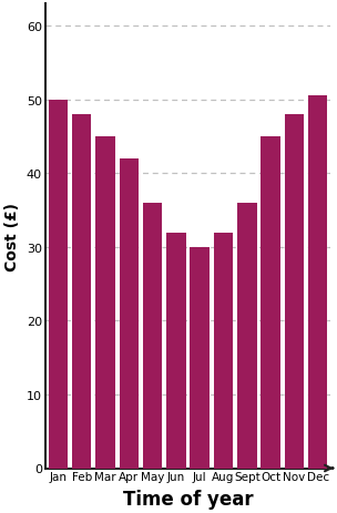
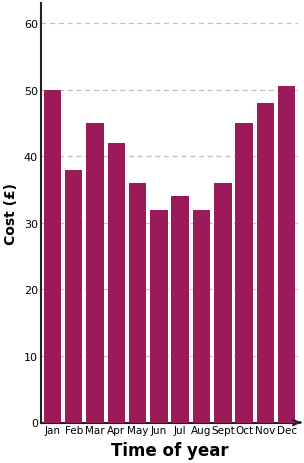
Feb: 48.0 -> 38.0
Jul: 30.0 -> 34.0
